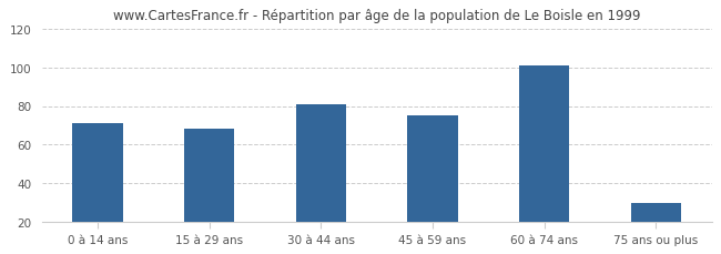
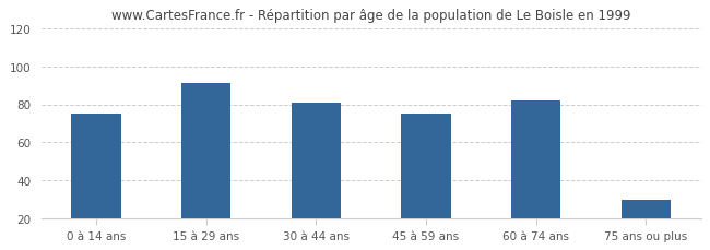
0 à 14 ans: 71 -> 75
15 à 29 ans: 68 -> 91
60 à 74 ans: 101 -> 82
